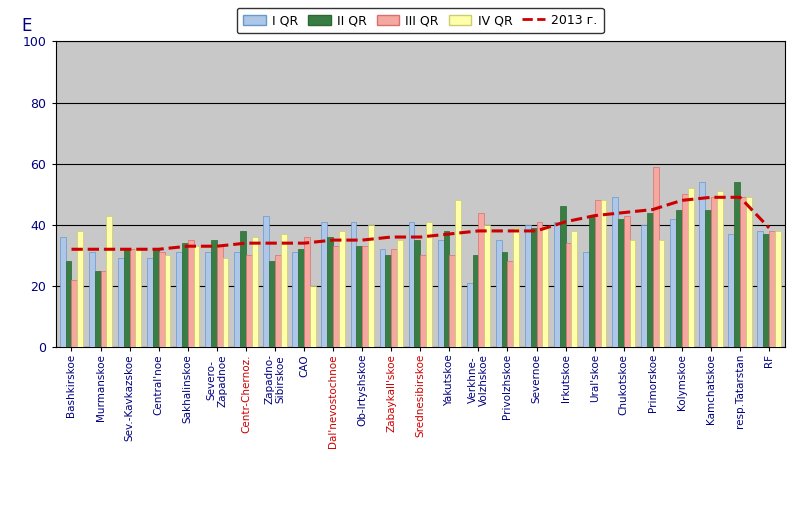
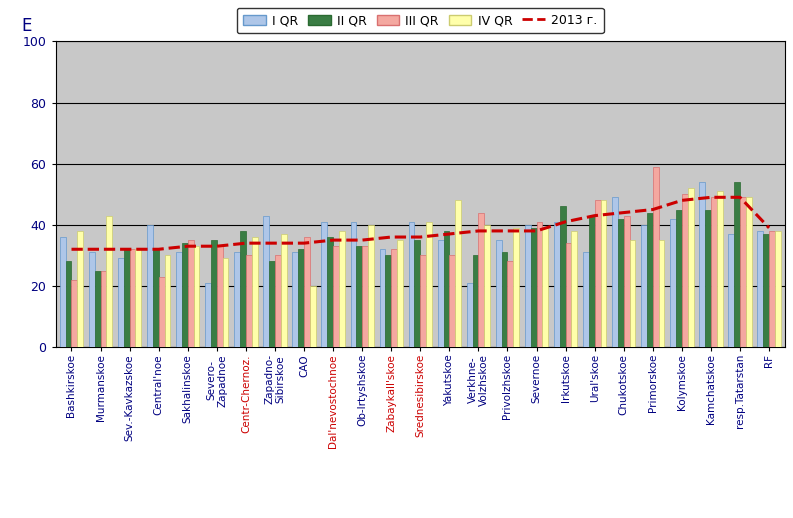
I QR/Central'noe: 29 -> 40
III QR/Central'noe: 31 -> 23
I QR/Severo- Zapadnoe: 31 -> 21
